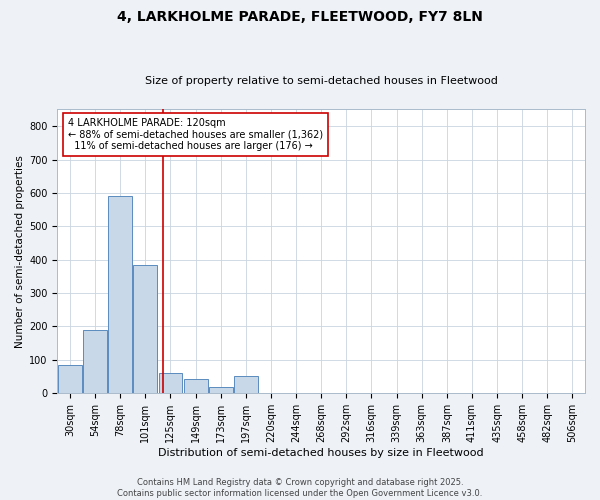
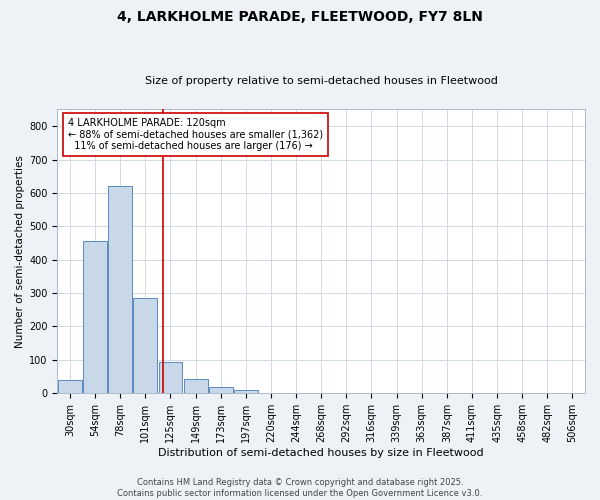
30sqm: 85 -> 40
54sqm: 190 -> 455
78sqm: 590 -> 620
101sqm: 385 -> 285
125sqm: 60 -> 93
197sqm: 50 -> 8
